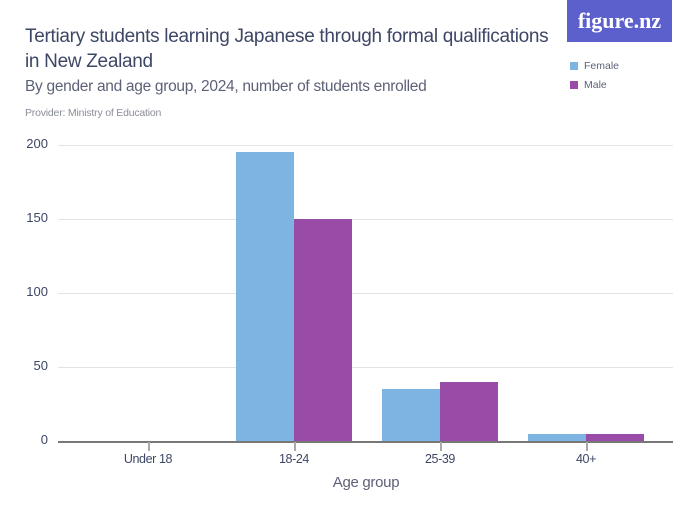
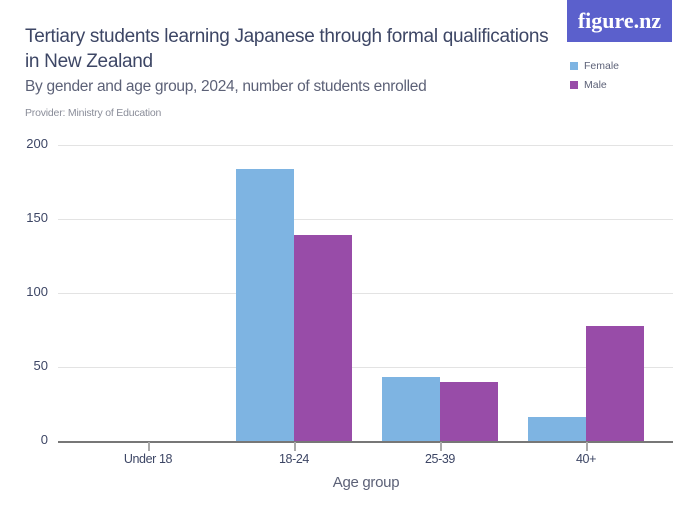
Female/18-24: 195 -> 184
Male/18-24: 150 -> 139
Female/25-39: 35 -> 43
Female/40+: 5 -> 16
Male/40+: 5 -> 78
